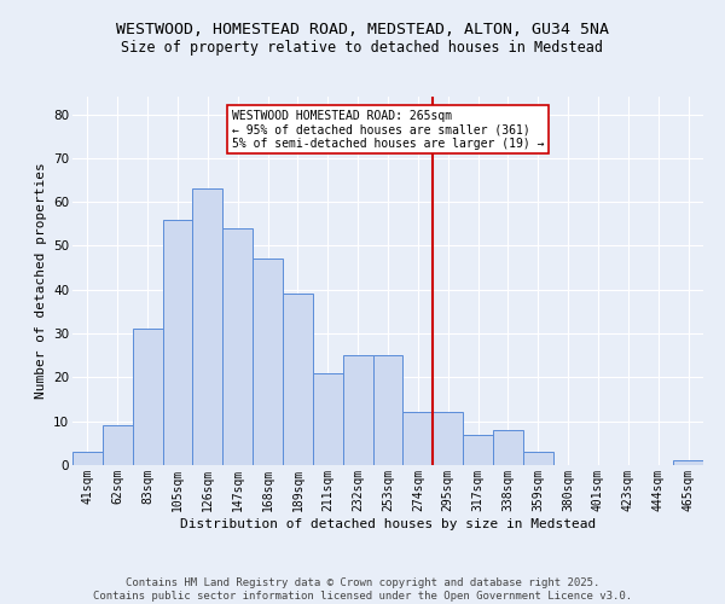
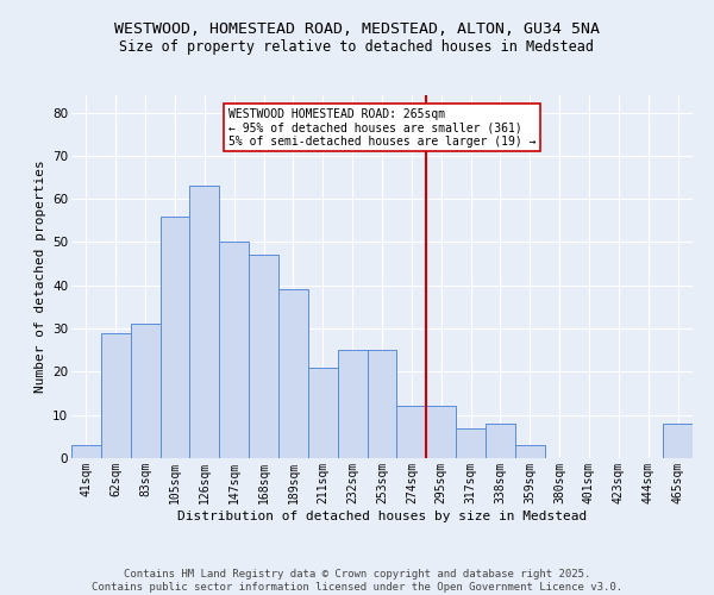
62sqm: 9 -> 29
147sqm: 54 -> 50
465sqm: 1 -> 8
